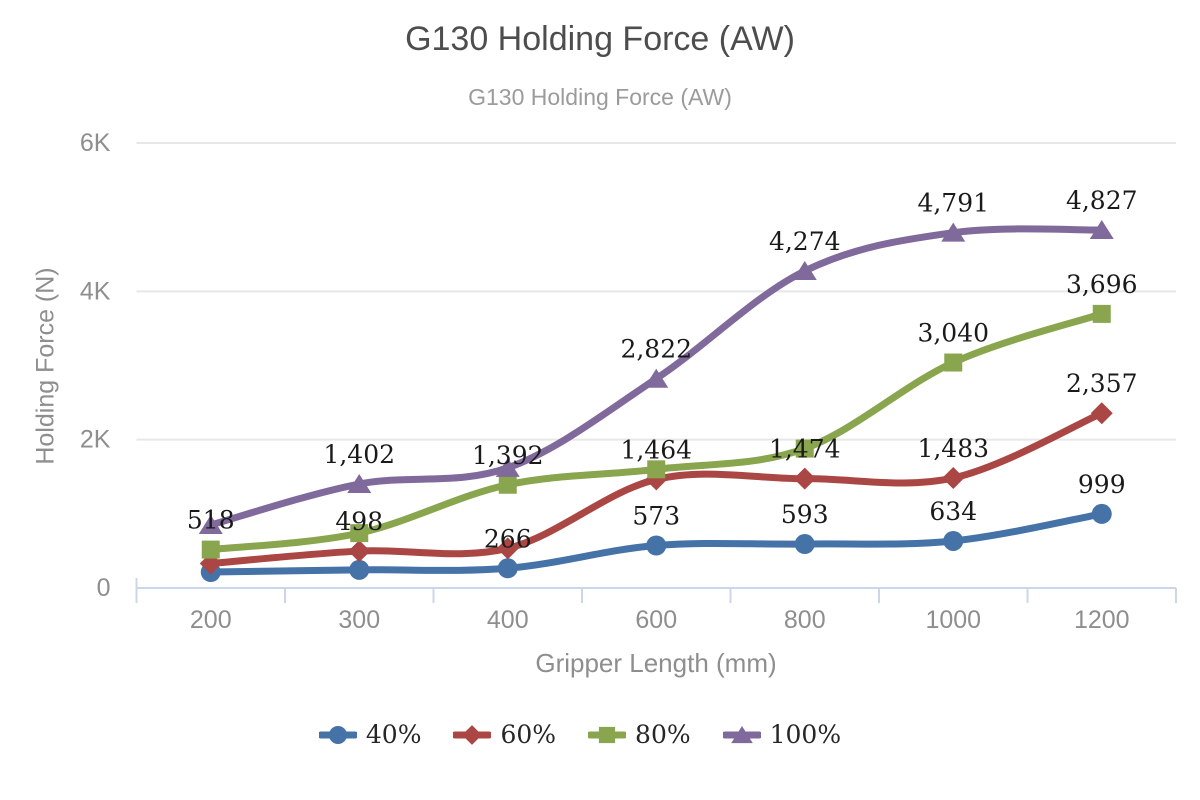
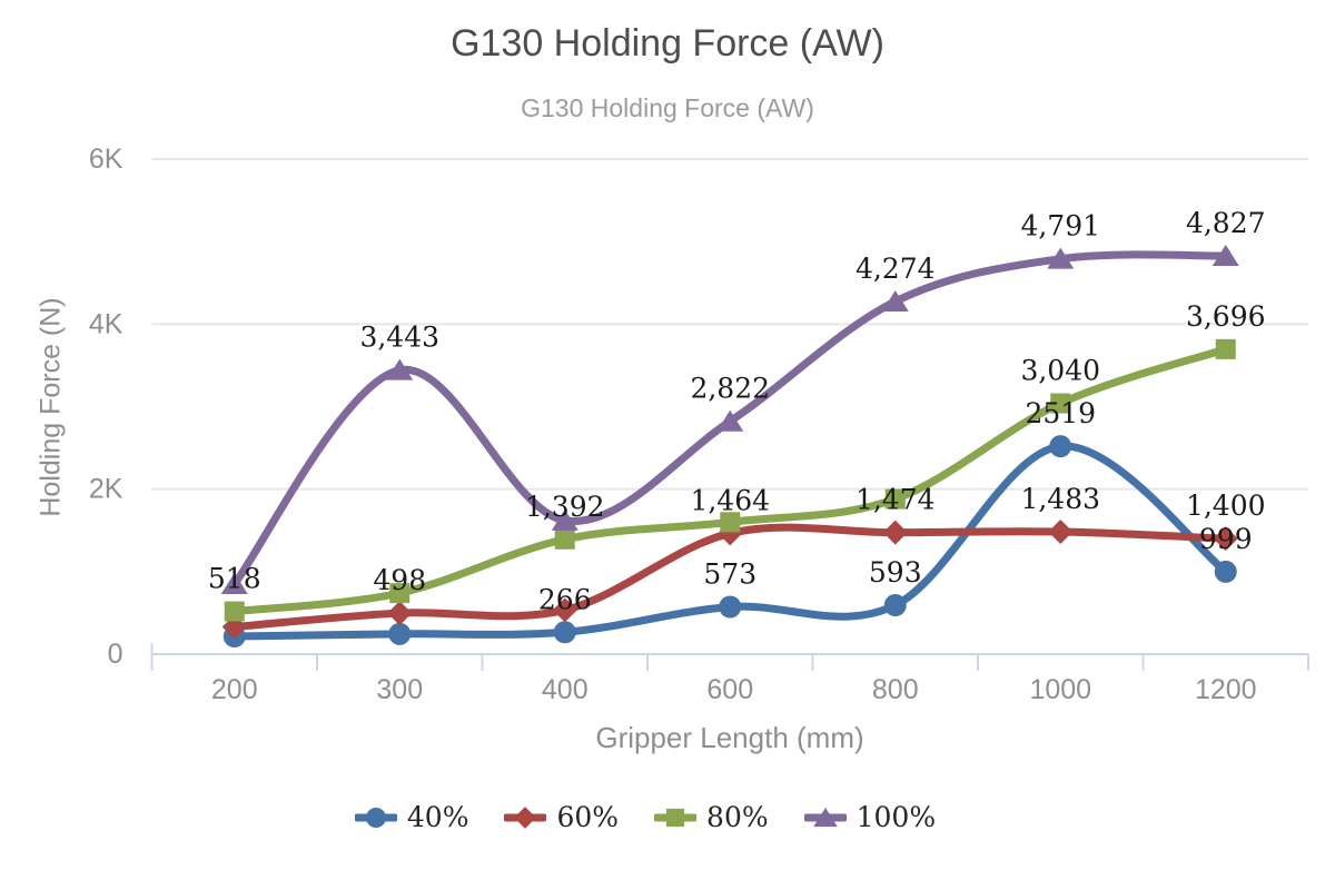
100%/300: 1,402 -> 3,443
40%/1000: 634 -> 2519
60%/1200: 2,357 -> 1,400
